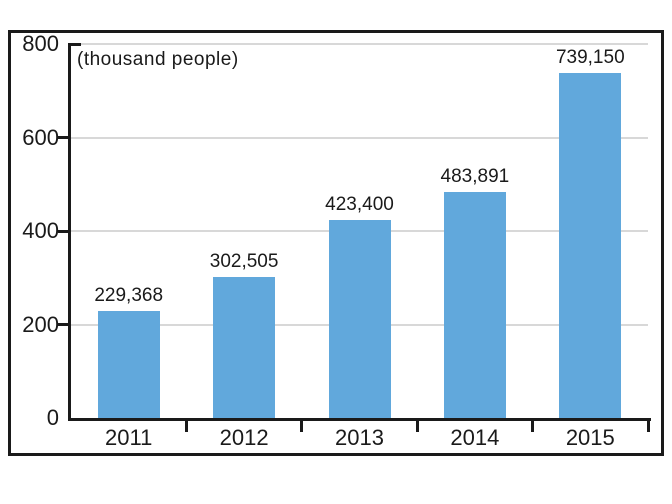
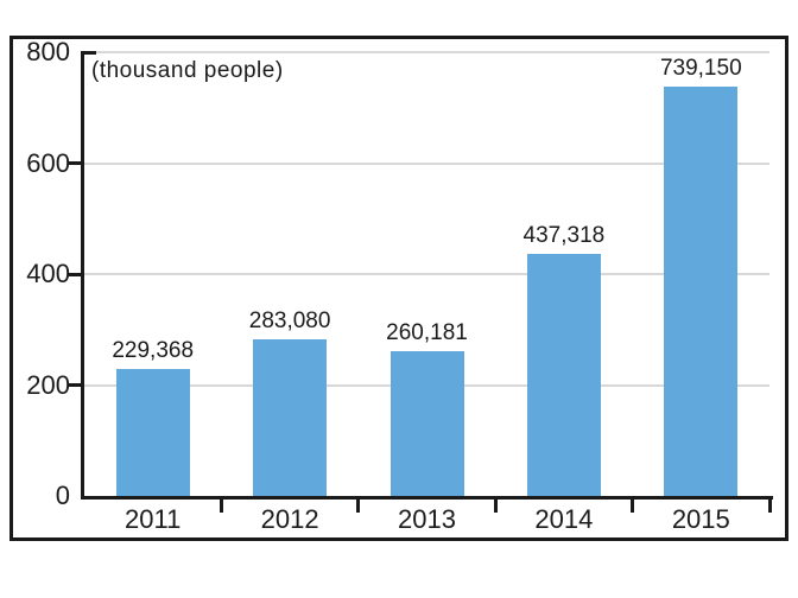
2012: 302,505 -> 283,080
2013: 423,400 -> 260,181
2014: 483,891 -> 437,318
